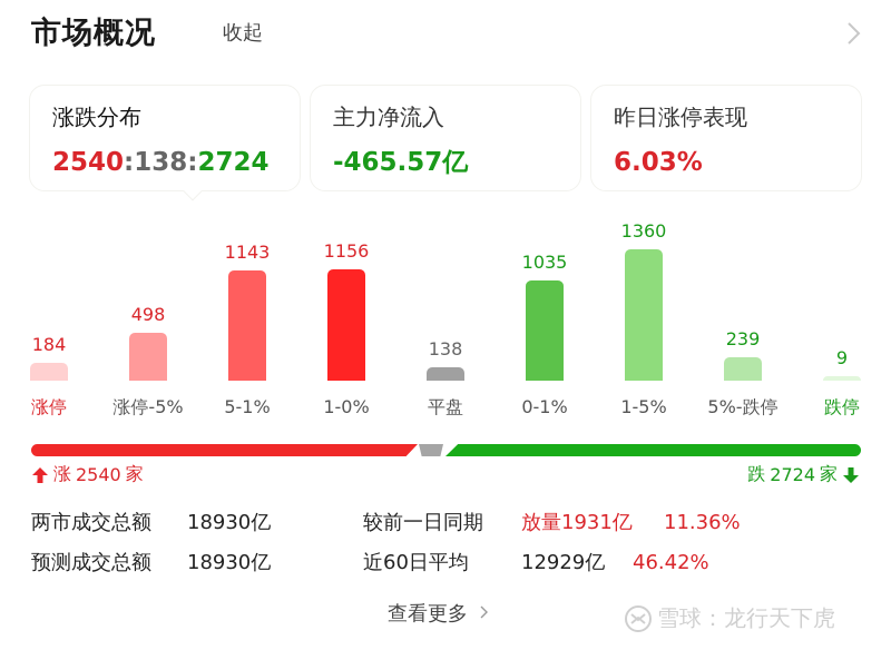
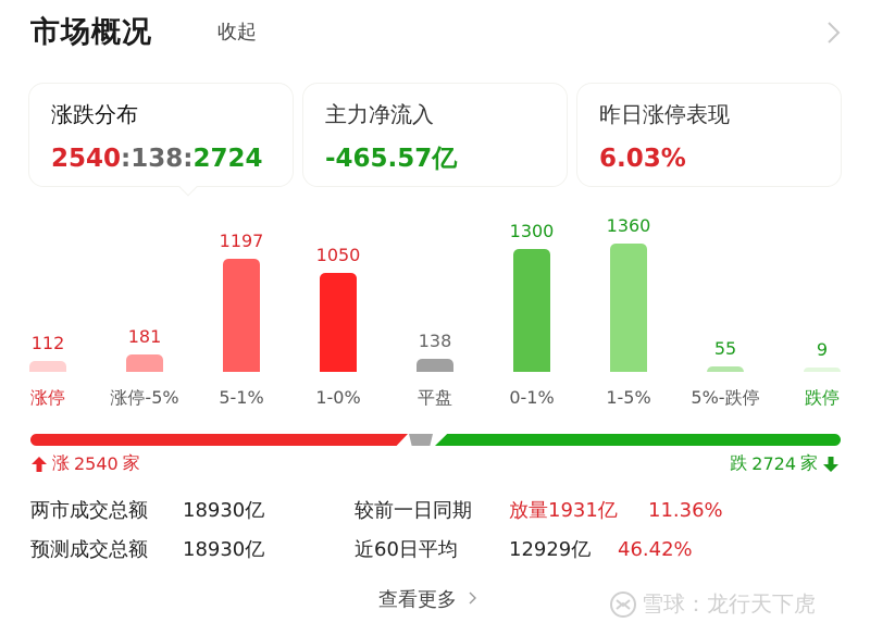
涨停: 184 -> 112
涨停-5%: 498 -> 181
5-1%: 1143 -> 1197
1-0%: 1156 -> 1050
0-1%: 1035 -> 1300
5%-跌停: 239 -> 55
